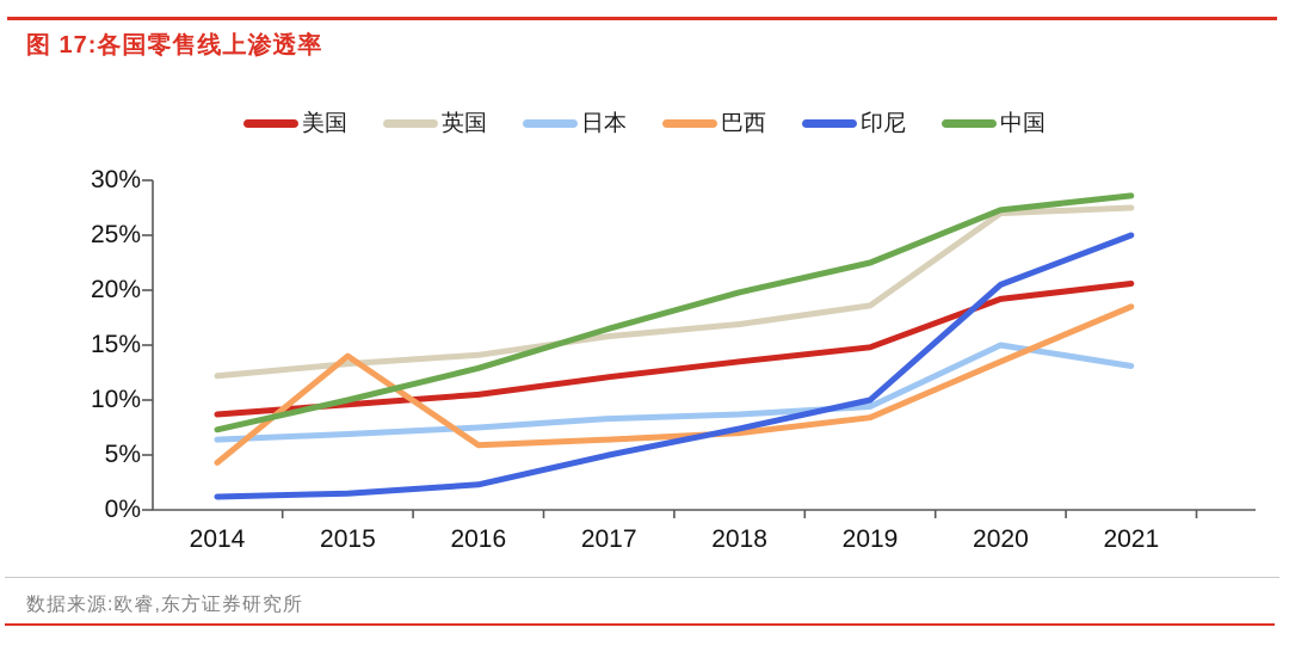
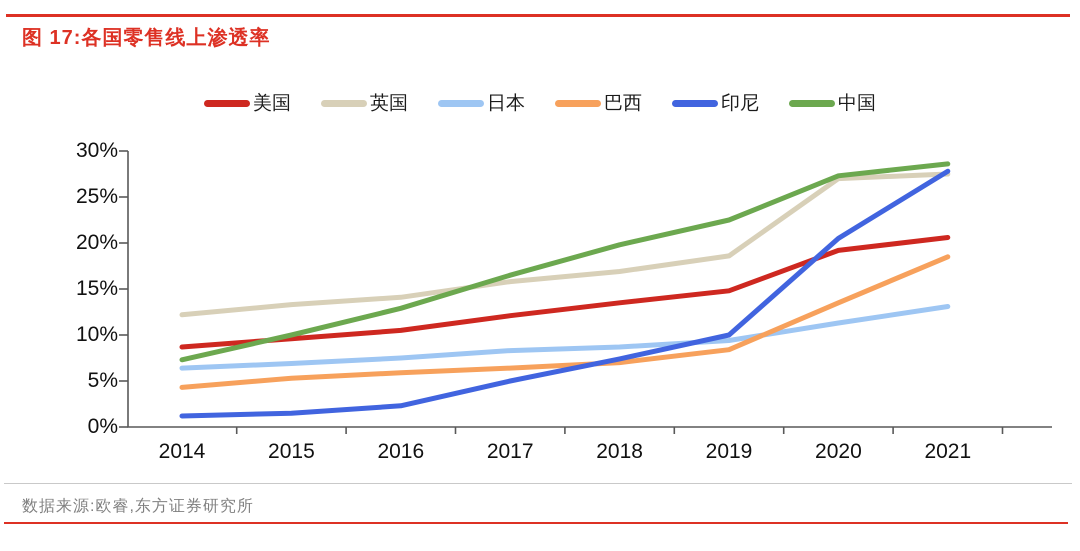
巴西/2015: 14% -> 5%
日本/2020: 15% -> 11%
印尼/2021: 25% -> 28%
